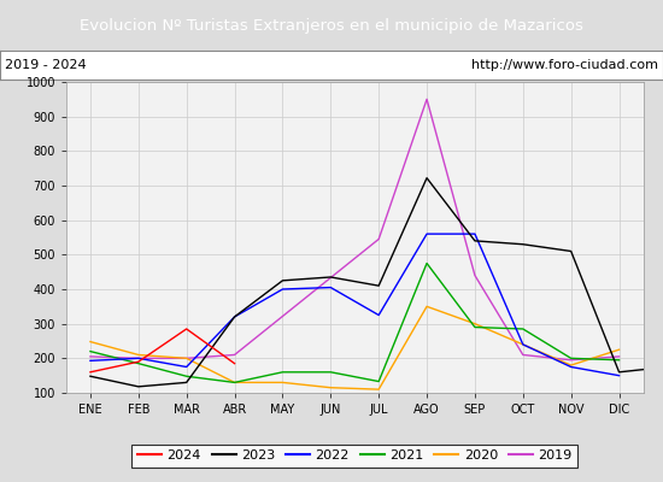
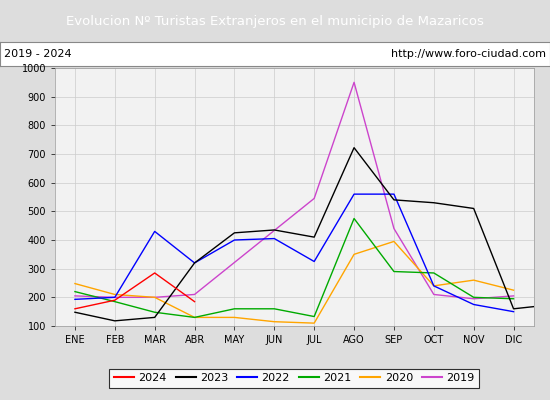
2022/MAR: 175 -> 430
2020/SEP: 300 -> 395
2020/NOV: 180 -> 260
